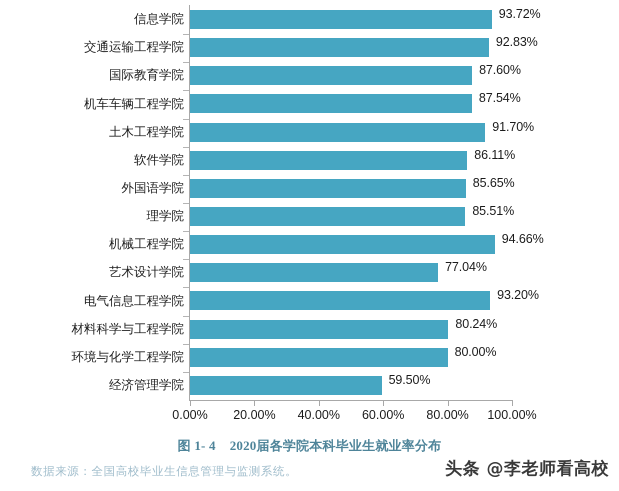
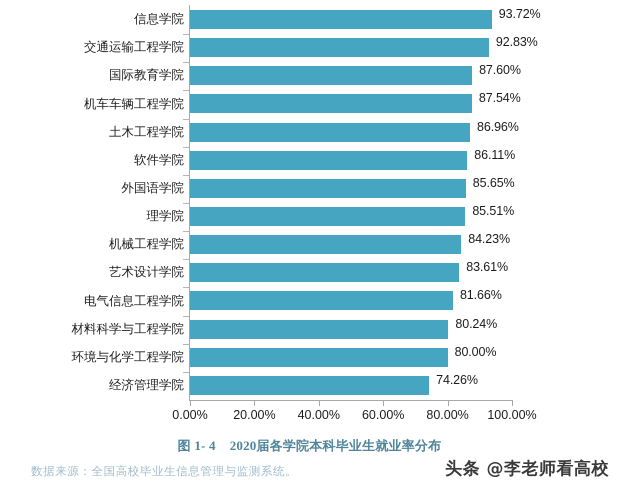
土木工程学院: 91.70% -> 86.96%
机械工程学院: 94.66% -> 84.23%
艺术设计学院: 77.04% -> 83.61%
电气信息工程学院: 93.20% -> 81.66%
经济管理学院: 59.50% -> 74.26%
